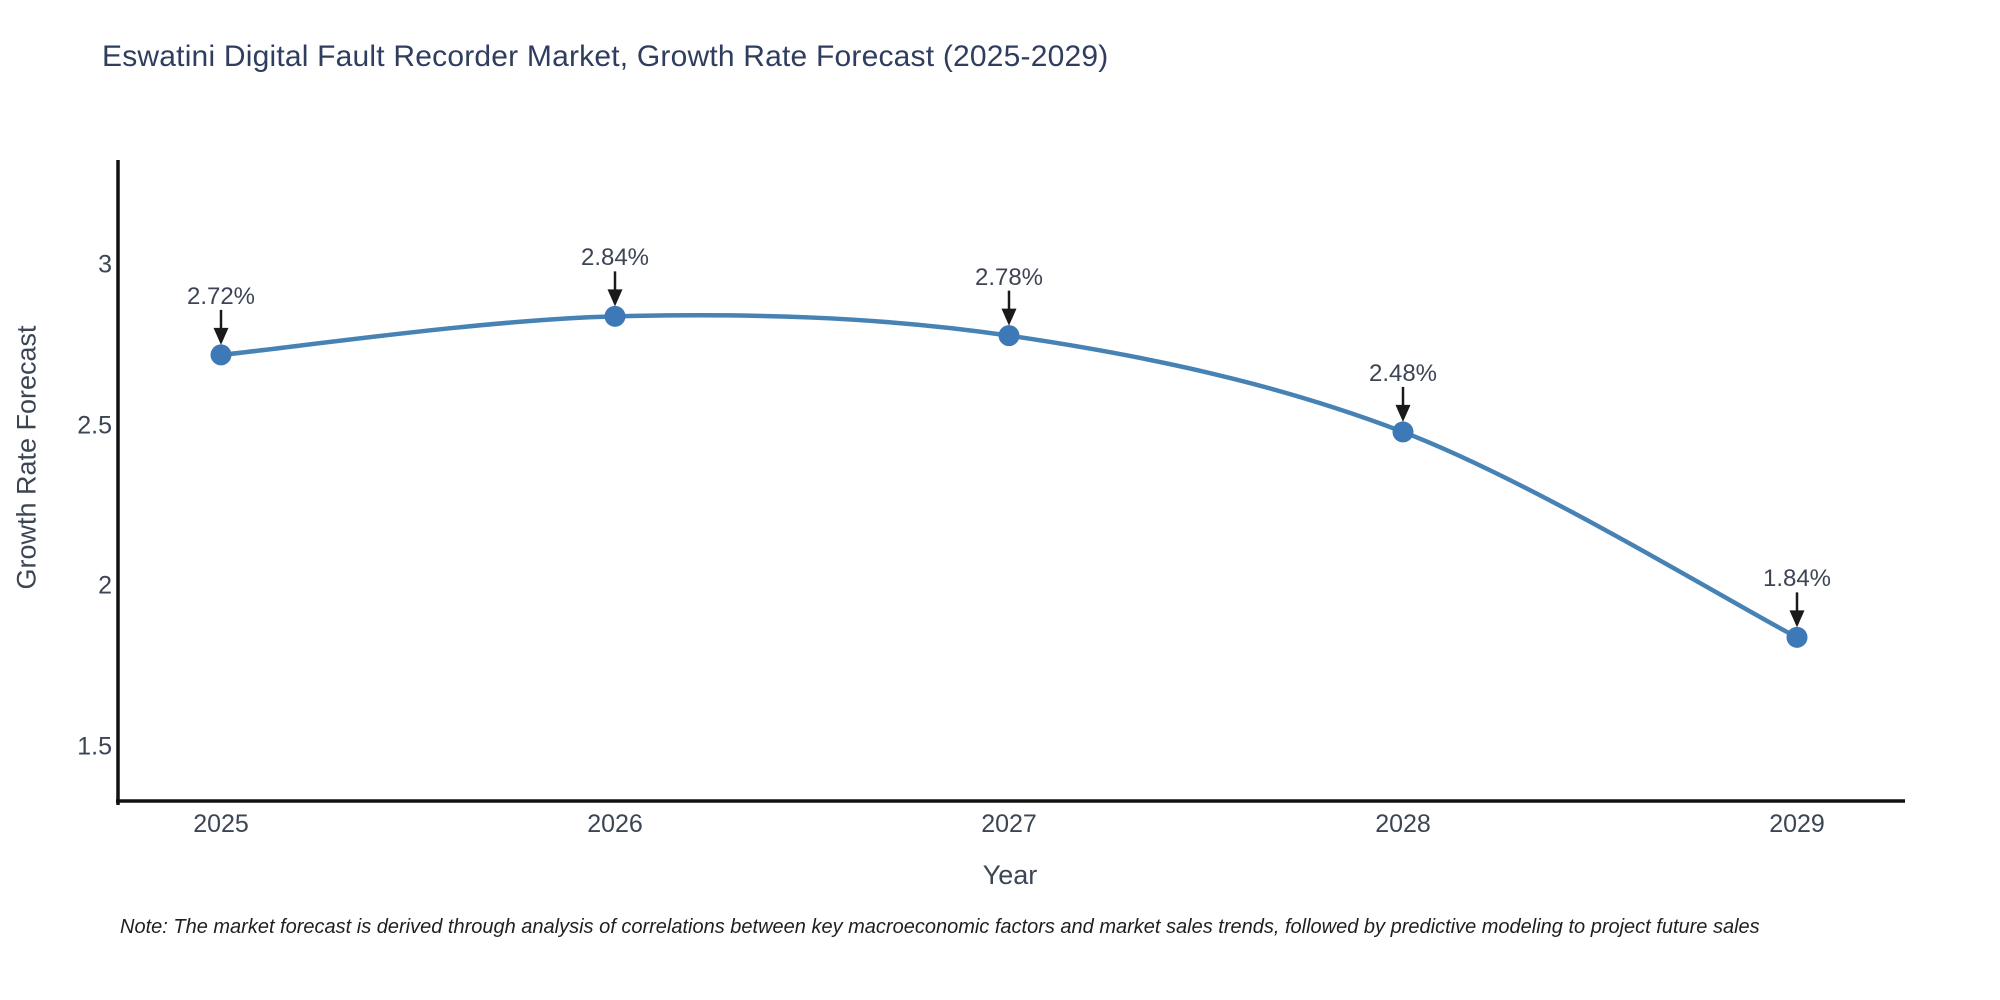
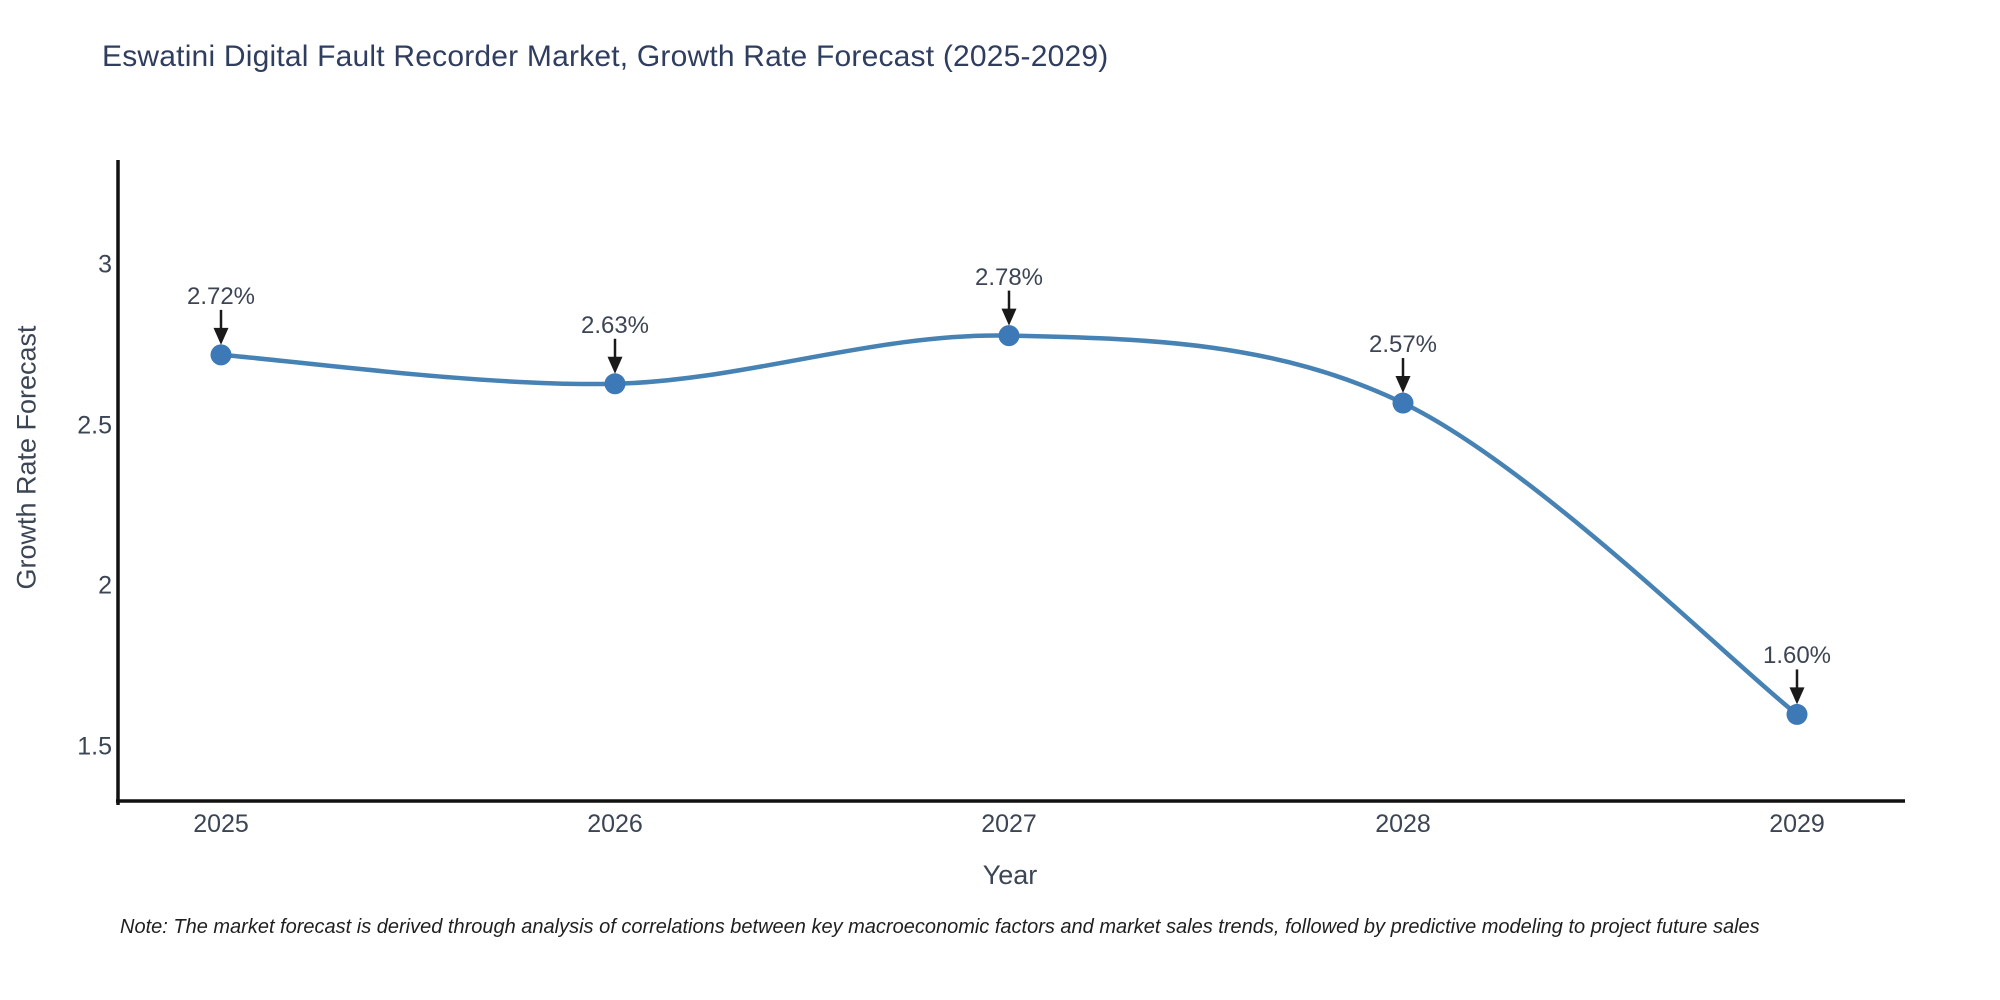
2026: 2.84% -> 2.63%
2028: 2.48% -> 2.57%
2029: 1.84% -> 1.60%
